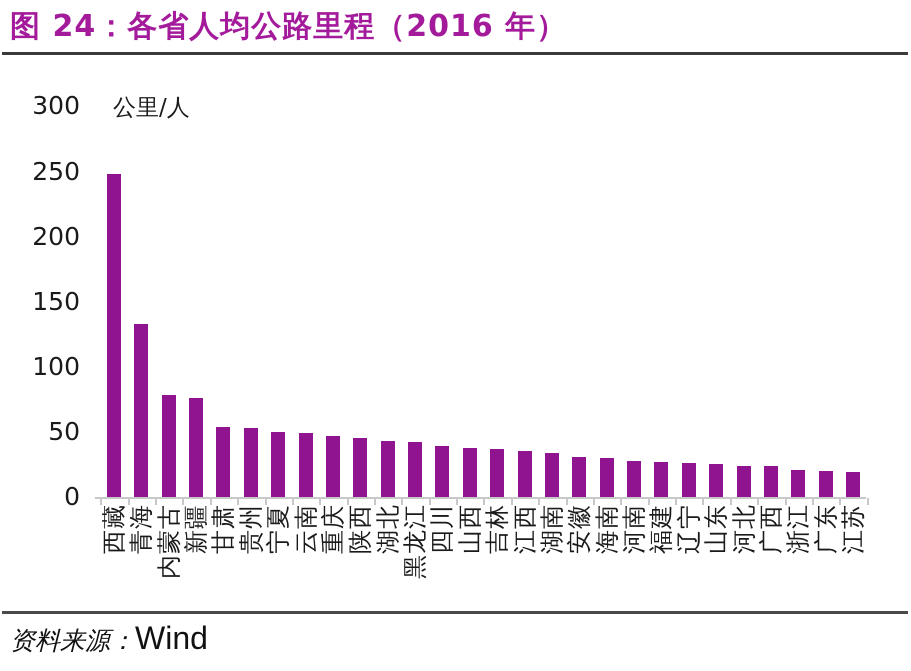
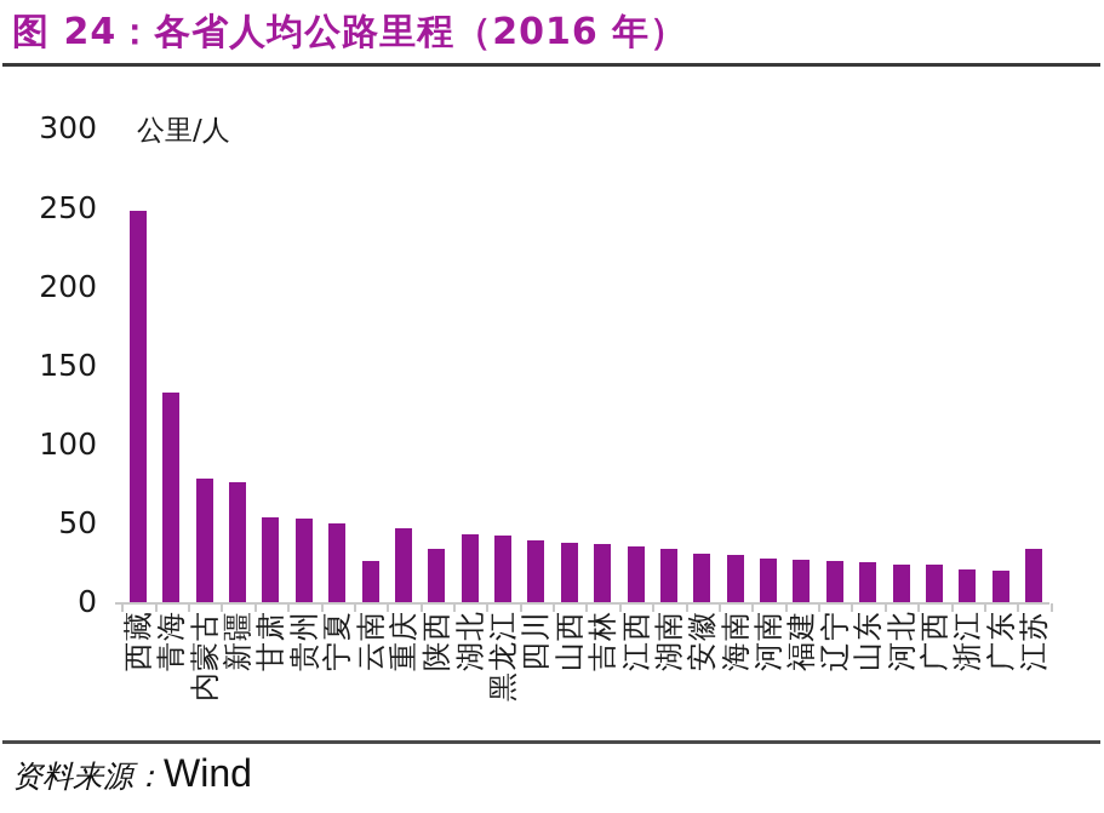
云南: 49 -> 26
陕西: 45 -> 34
江苏: 19 -> 34
